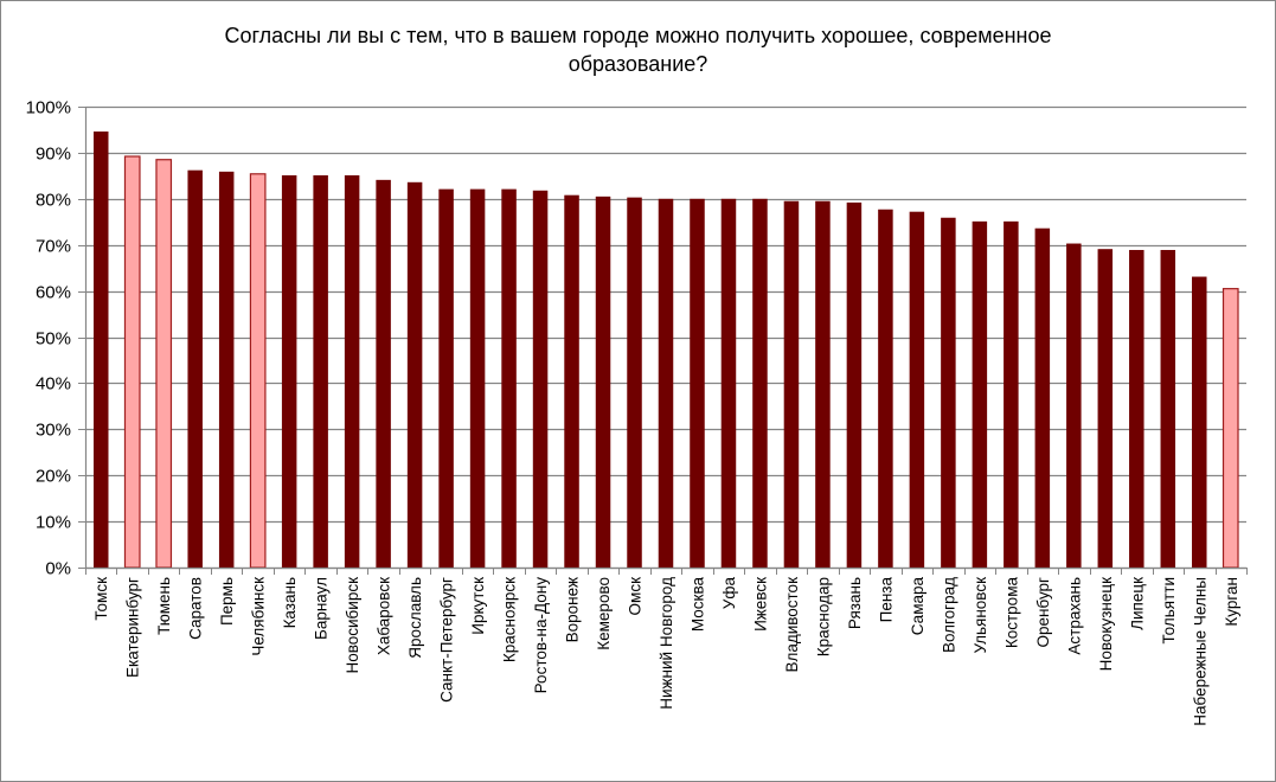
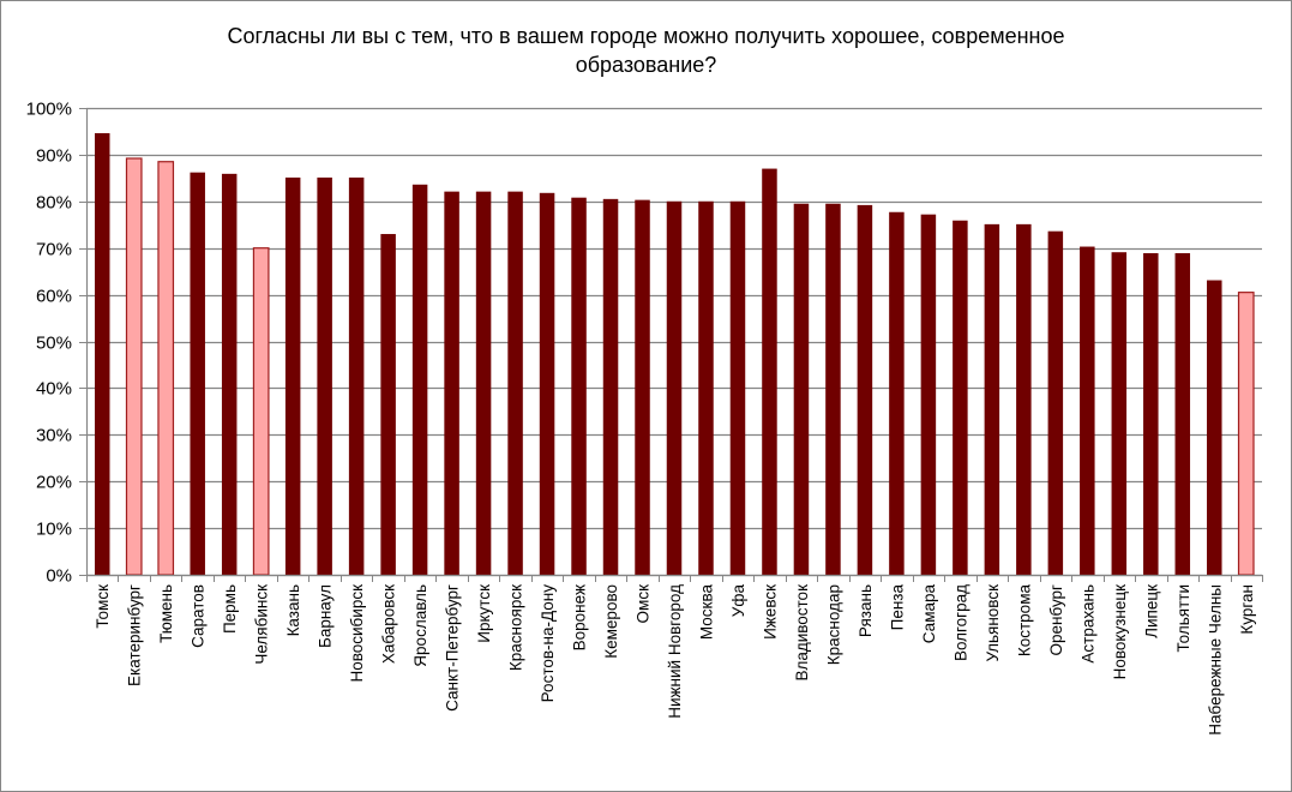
Челябинск: 85% -> 70%
Хабаровск: 84% -> 73%
Ижевск: 80% -> 87%
